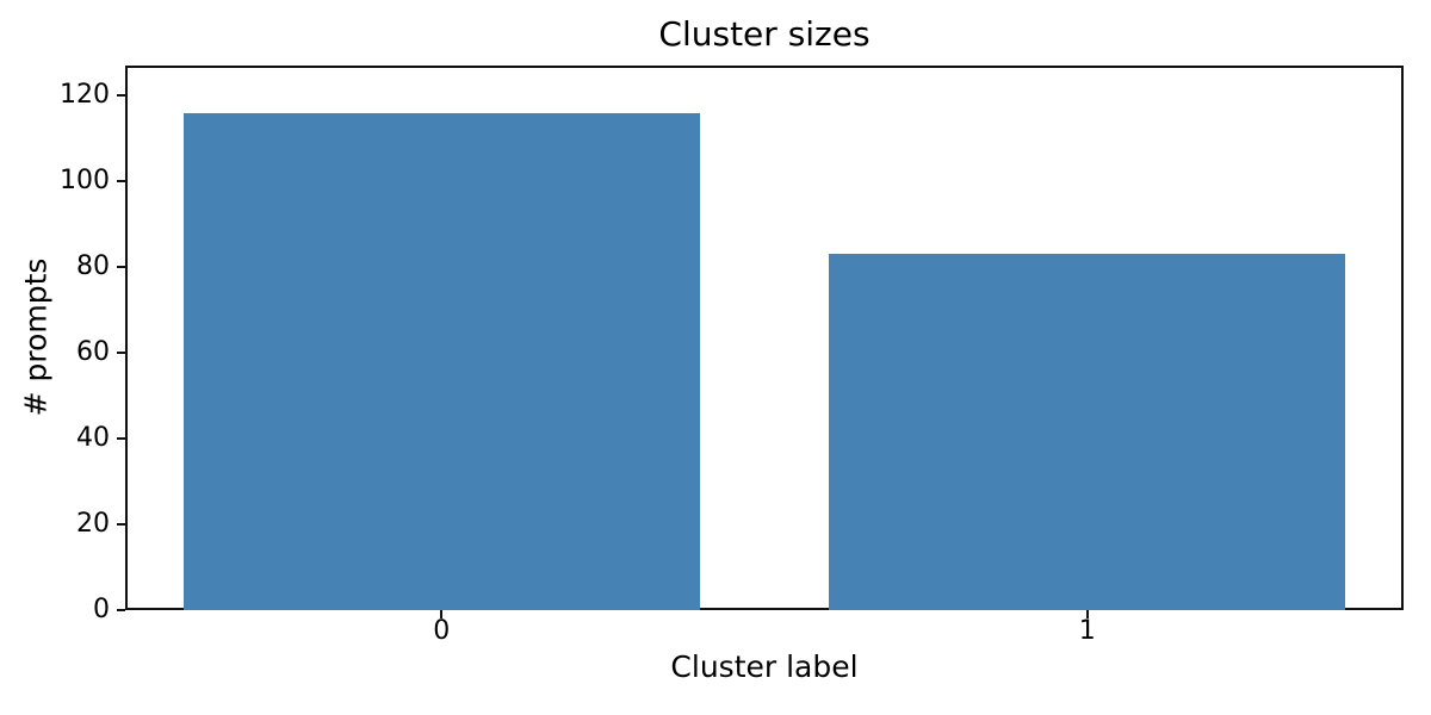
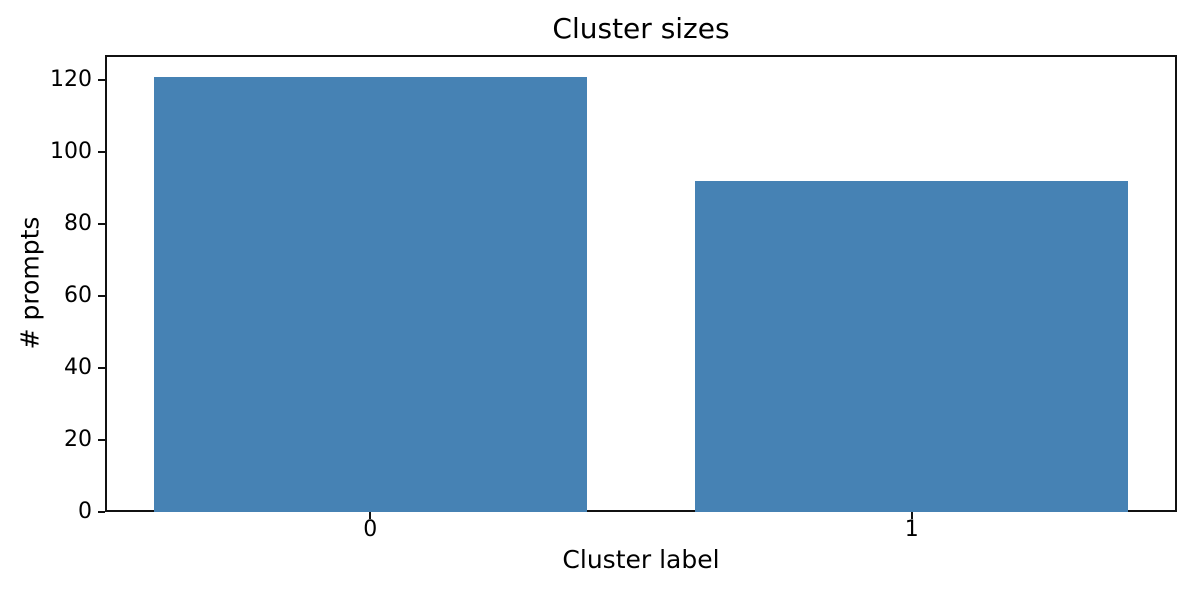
0: 116 -> 121
1: 83 -> 92
